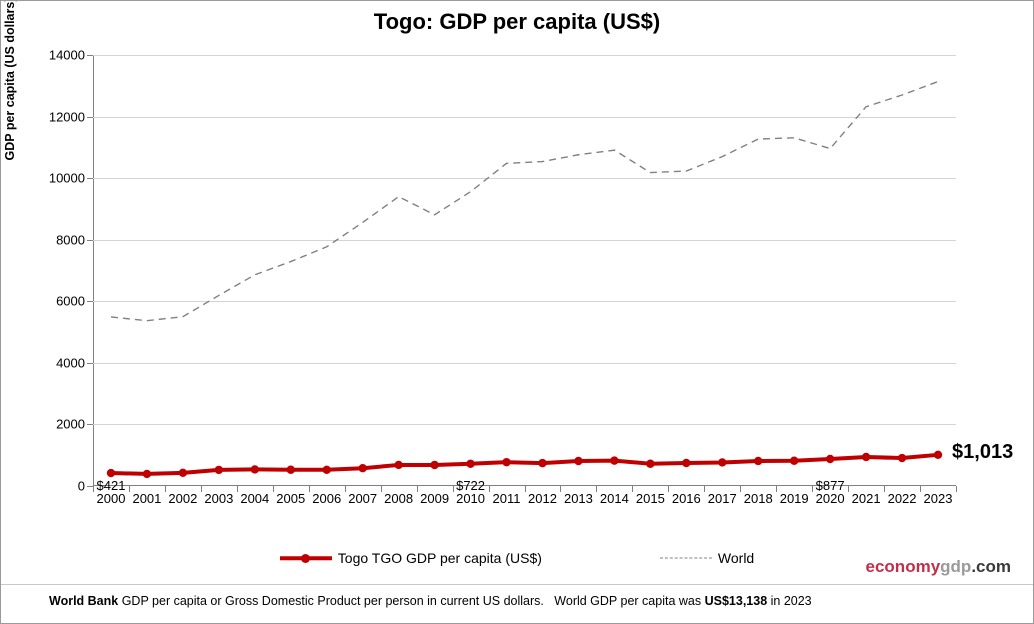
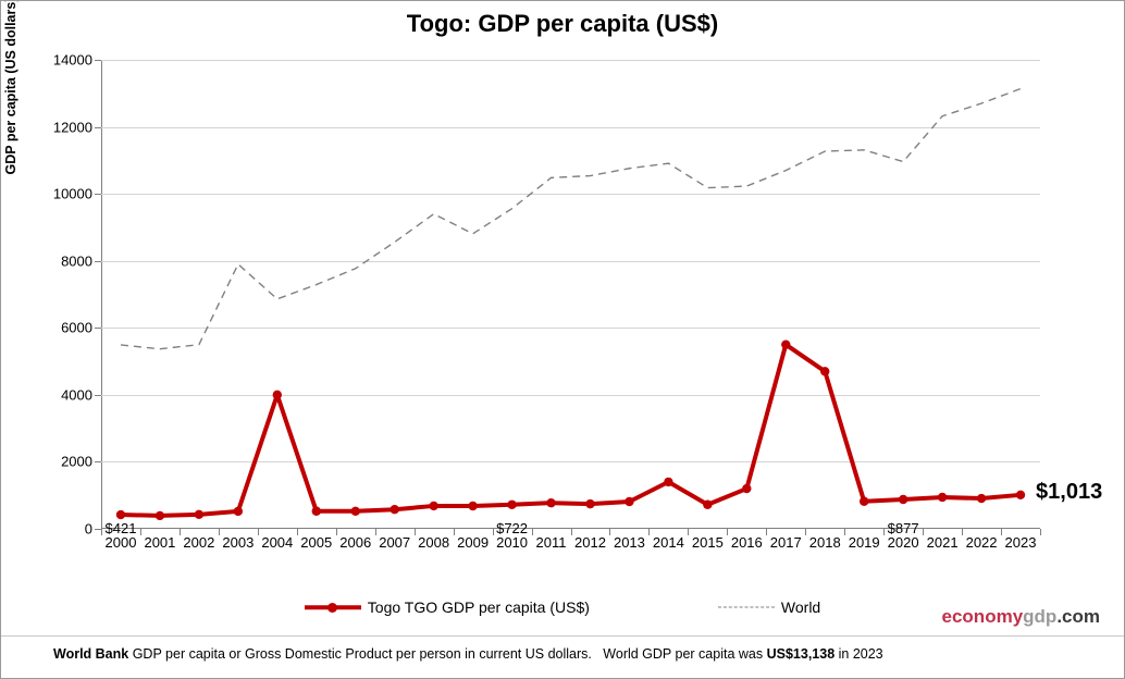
World/2003: 6200 -> 7900
Togo TGO GDP per capita (US$)/2004: 500 -> 4000
Togo TGO GDP per capita (US$)/2014: 800 -> 1400
Togo TGO GDP per capita (US$)/2016: 700 -> 1200
Togo TGO GDP per capita (US$)/2017: 800 -> 5500
Togo TGO GDP per capita (US$)/2018: 800 -> 4700
